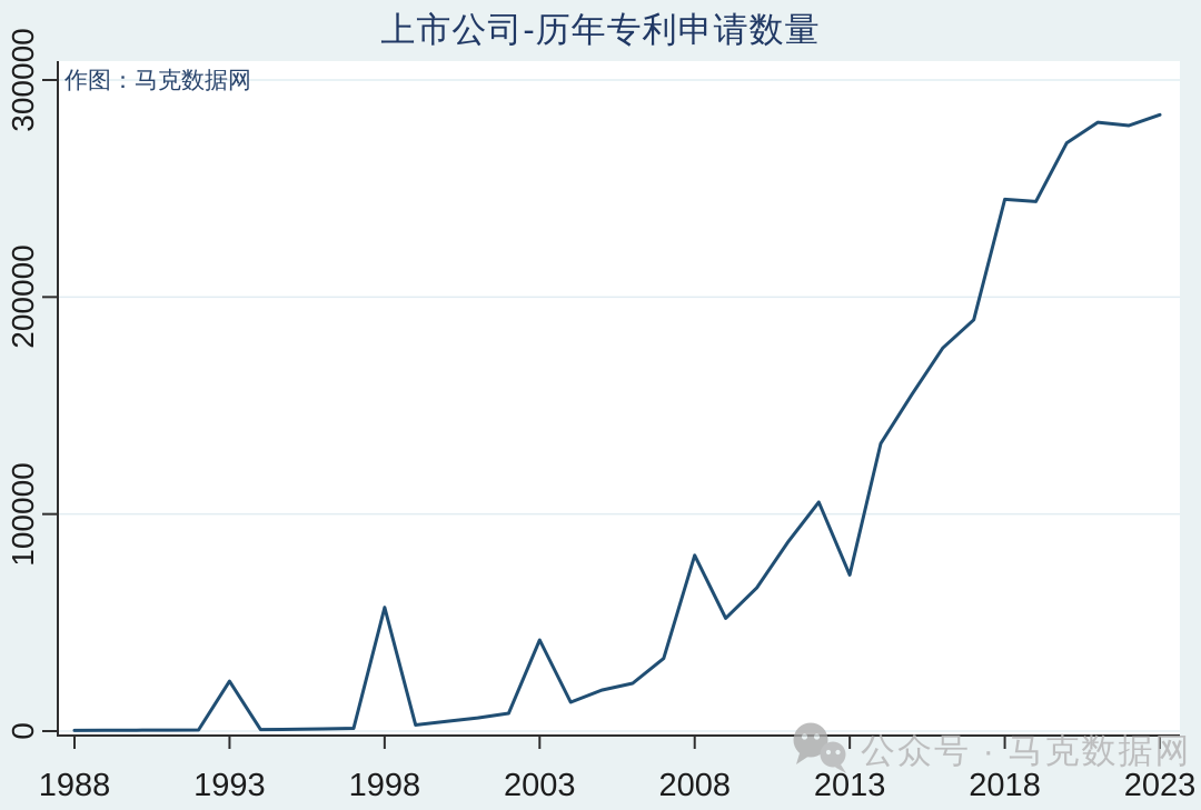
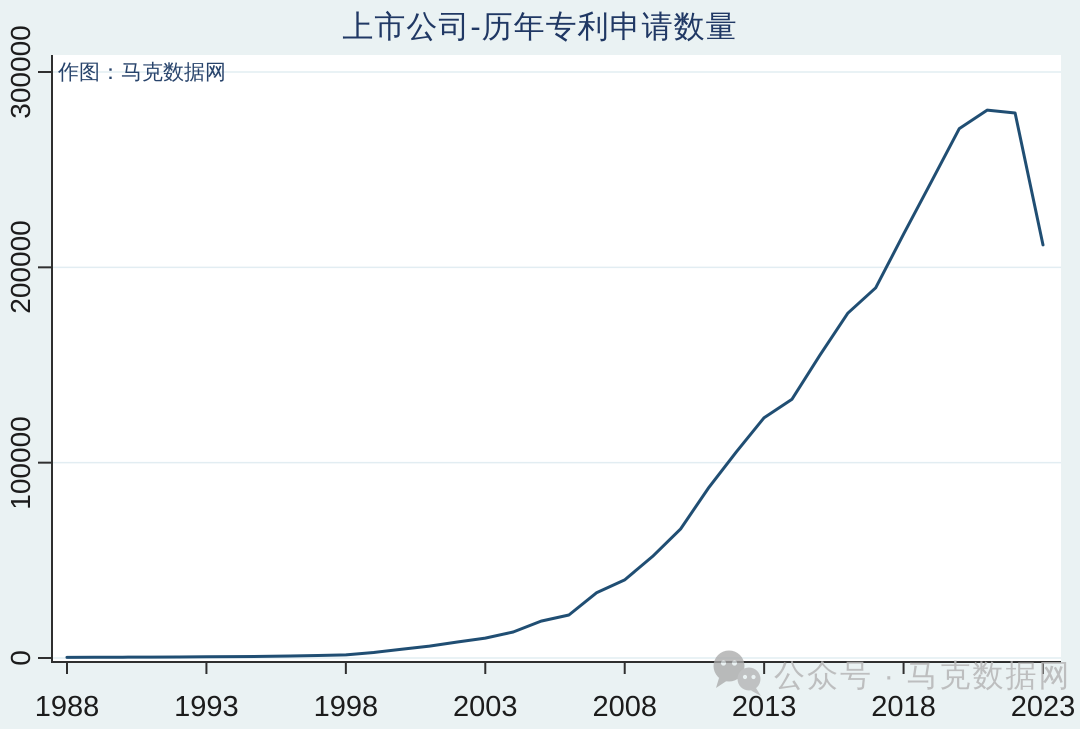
1993: 23000 -> 1000
1998: 57000 -> 2000
2003: 42000 -> 10000
2008: 81000 -> 40000
2013: 72000 -> 123000
2018: 245000 -> 217000
2023: 284000 -> 212000
